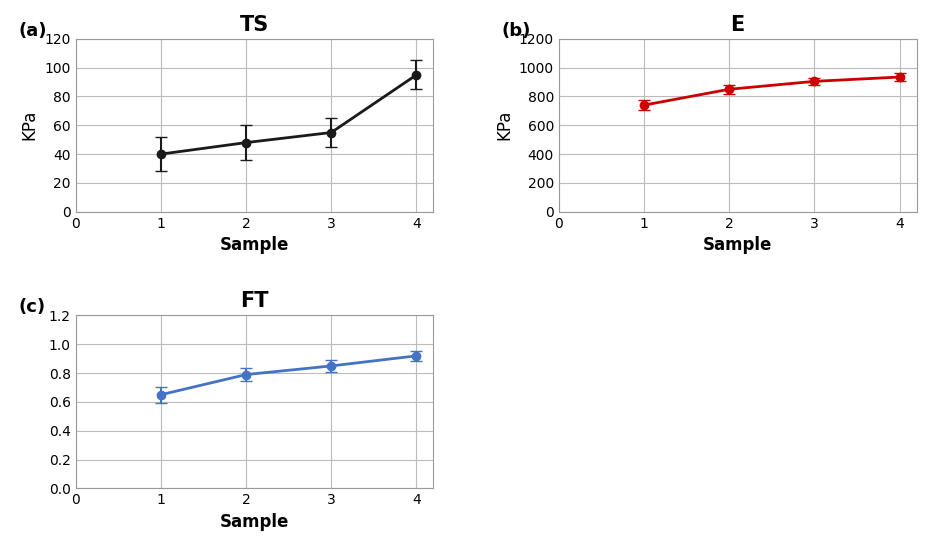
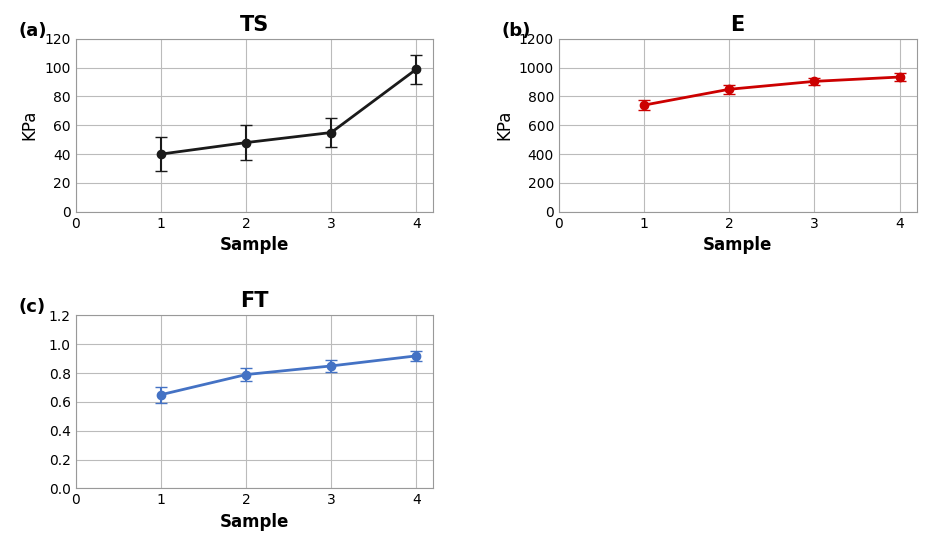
TS/4: 95 -> 99
